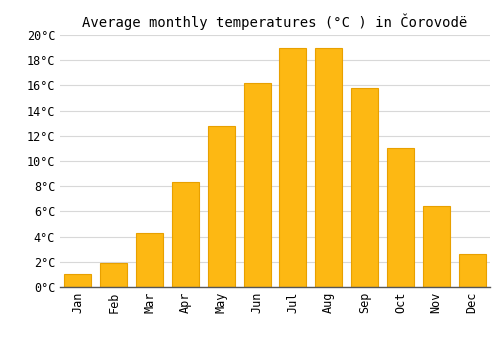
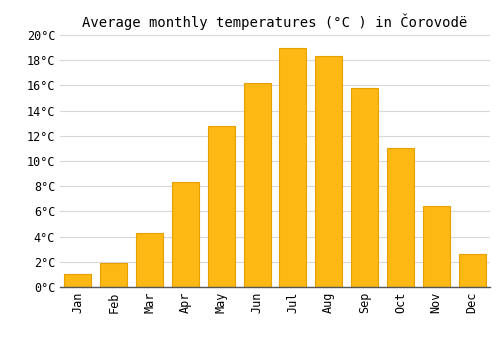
Aug: 19.0°C -> 18.3°C
